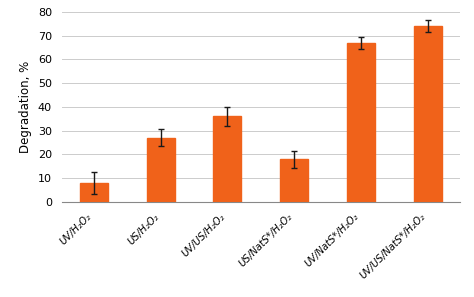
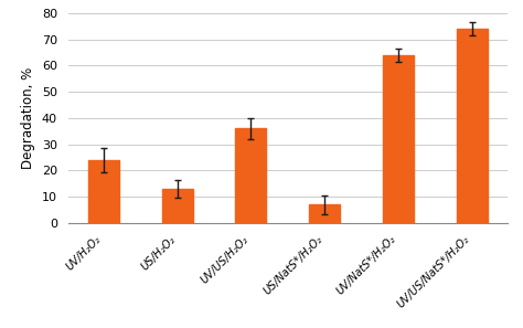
UV/H₂O₂: 8 -> 24
US/H₂O₂: 27 -> 13
US/NatS*/H₂O₂: 18 -> 7
UV/NatS*/H₂O₂: 67 -> 64
